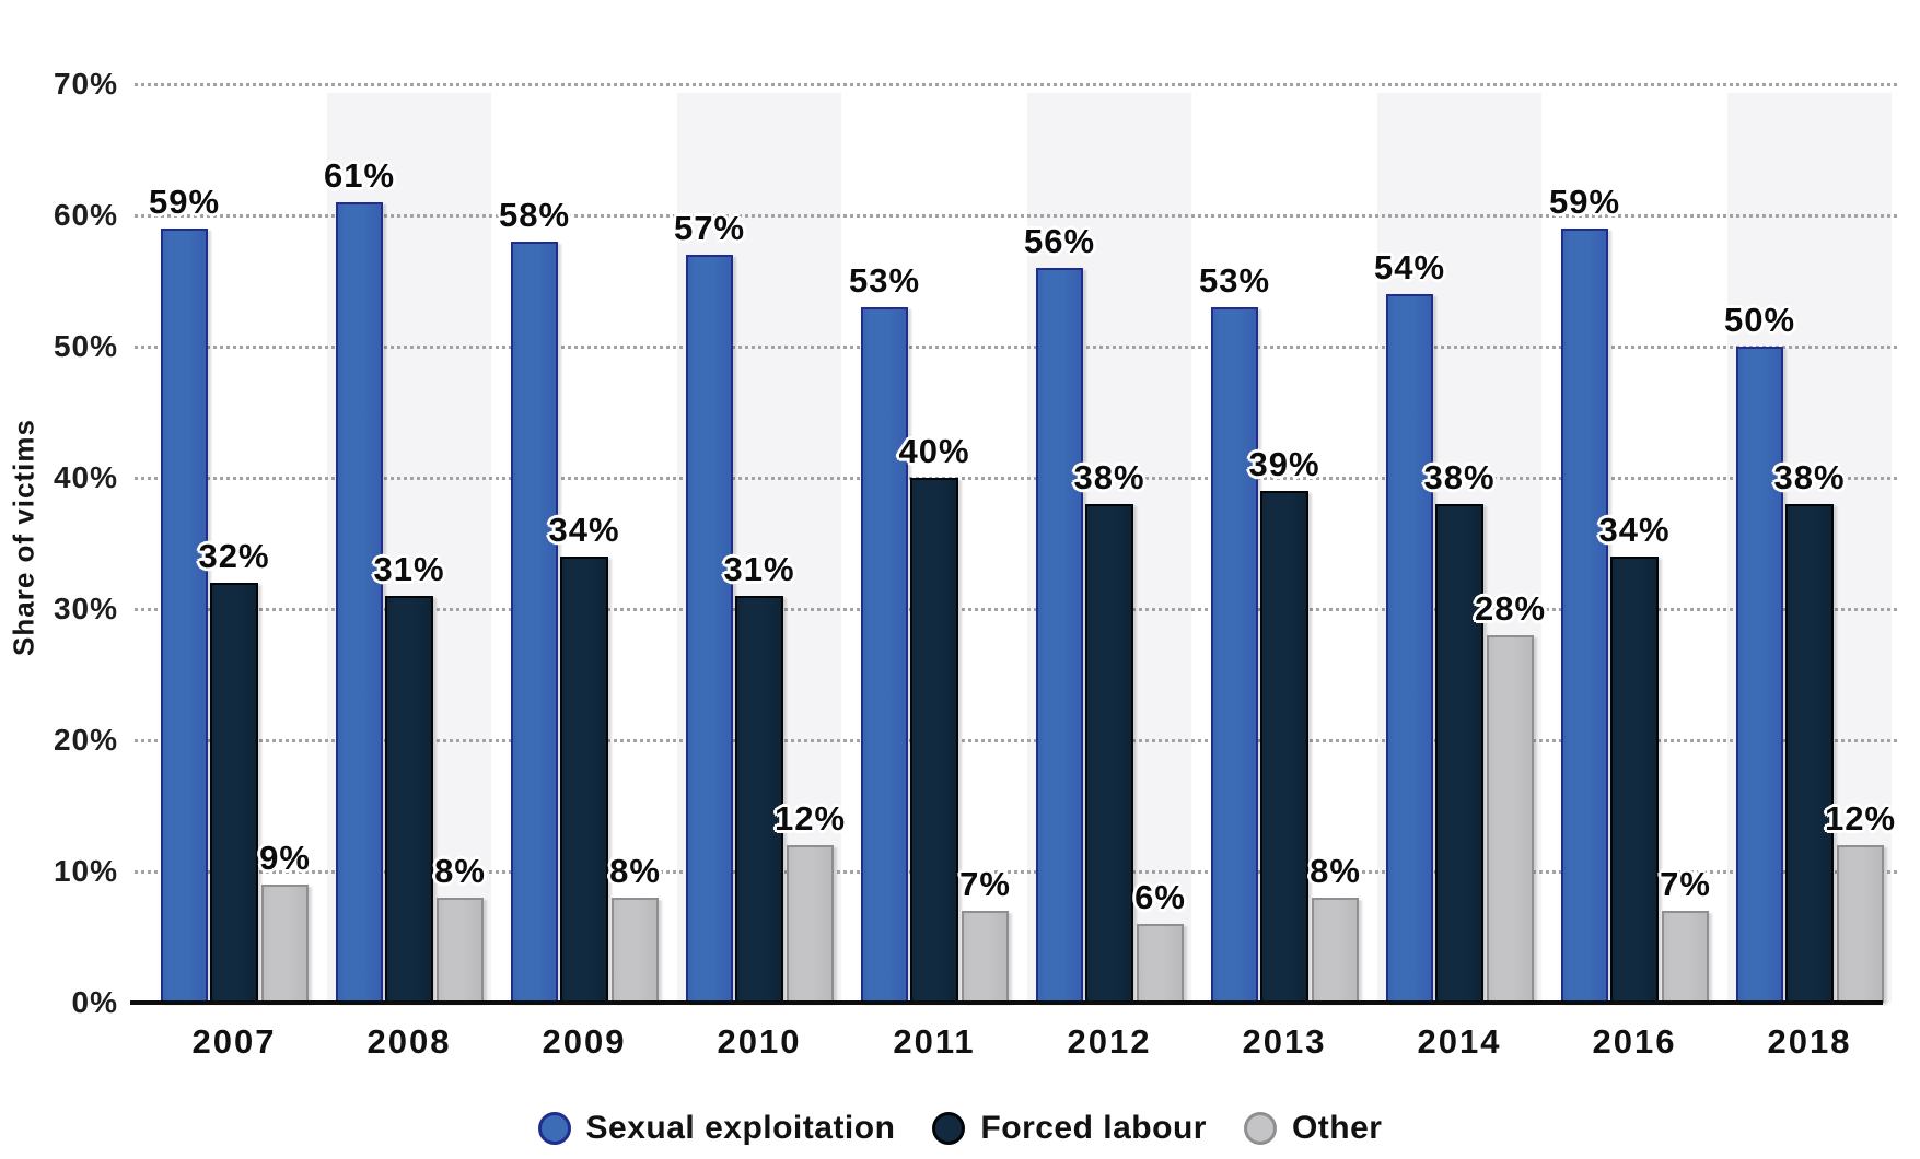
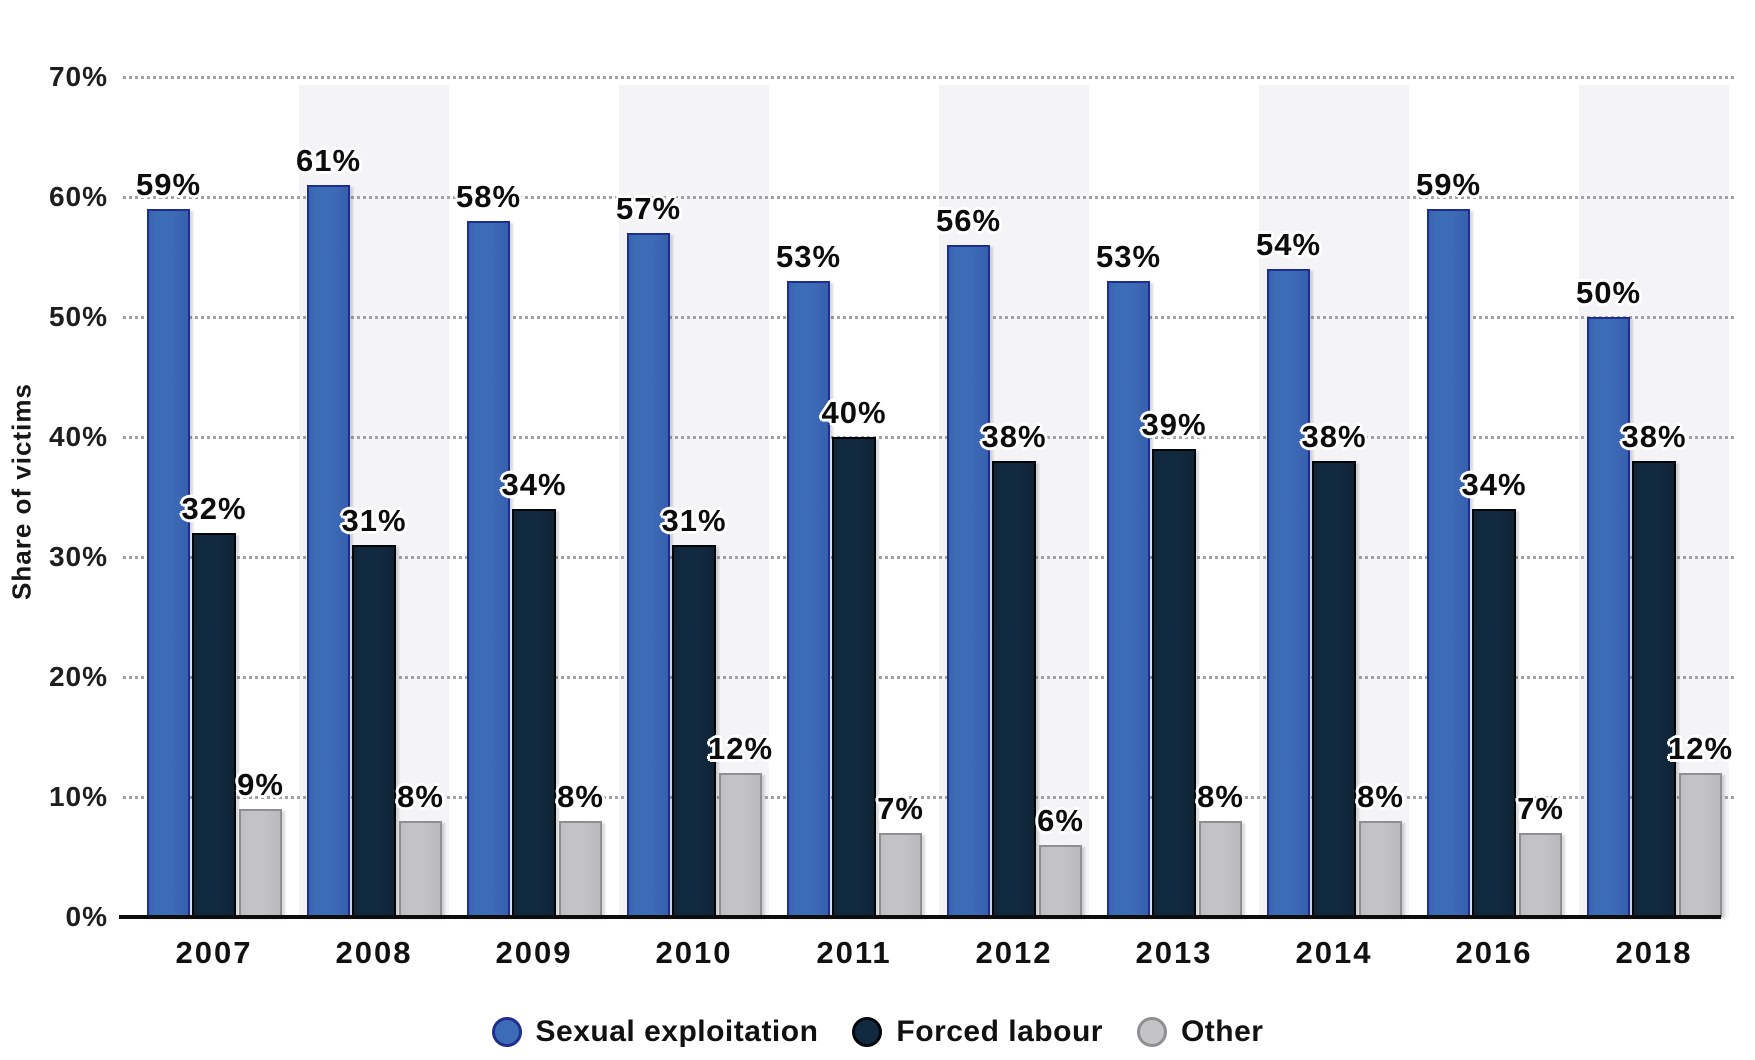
Other/2014: 28% -> 8%
